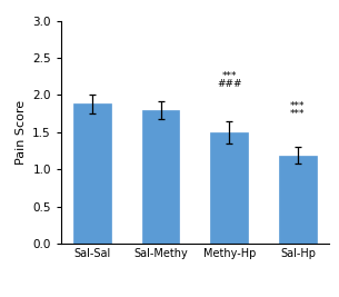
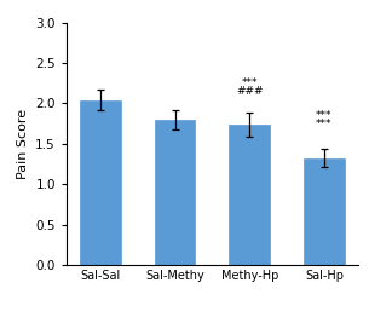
Sal-Sal: 1.88 -> 2.04
Methy-Hp: 1.50 -> 1.74
Sal-Hp: 1.19 -> 1.32
